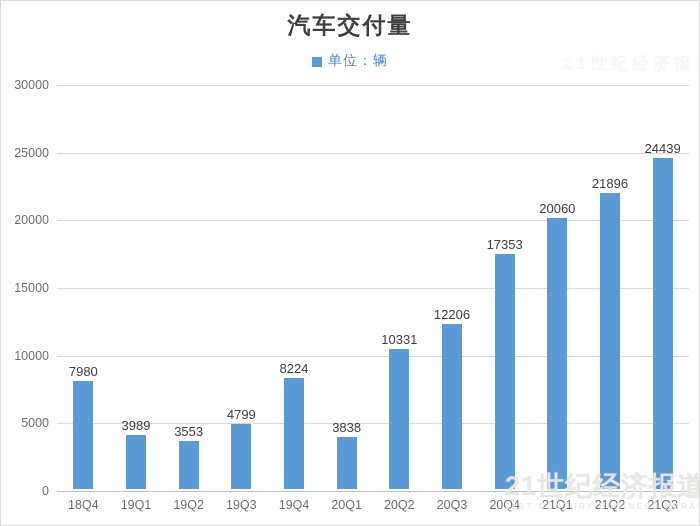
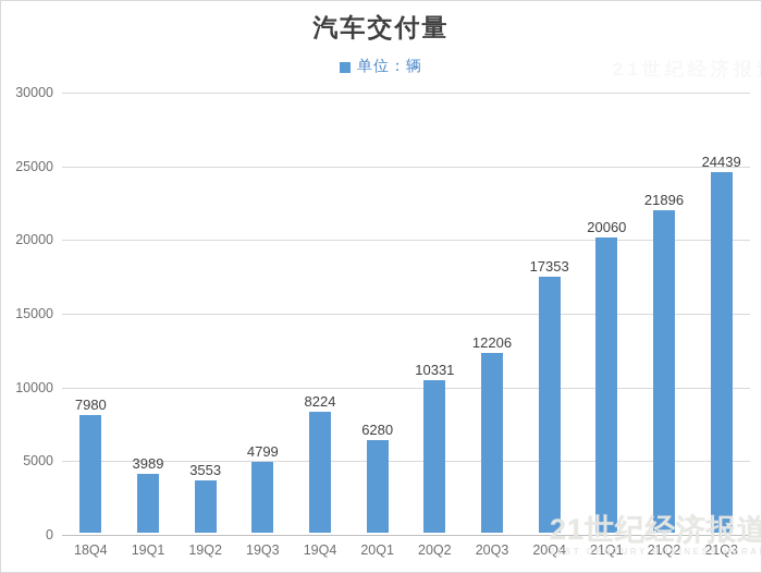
20Q1: 3838 -> 6280
